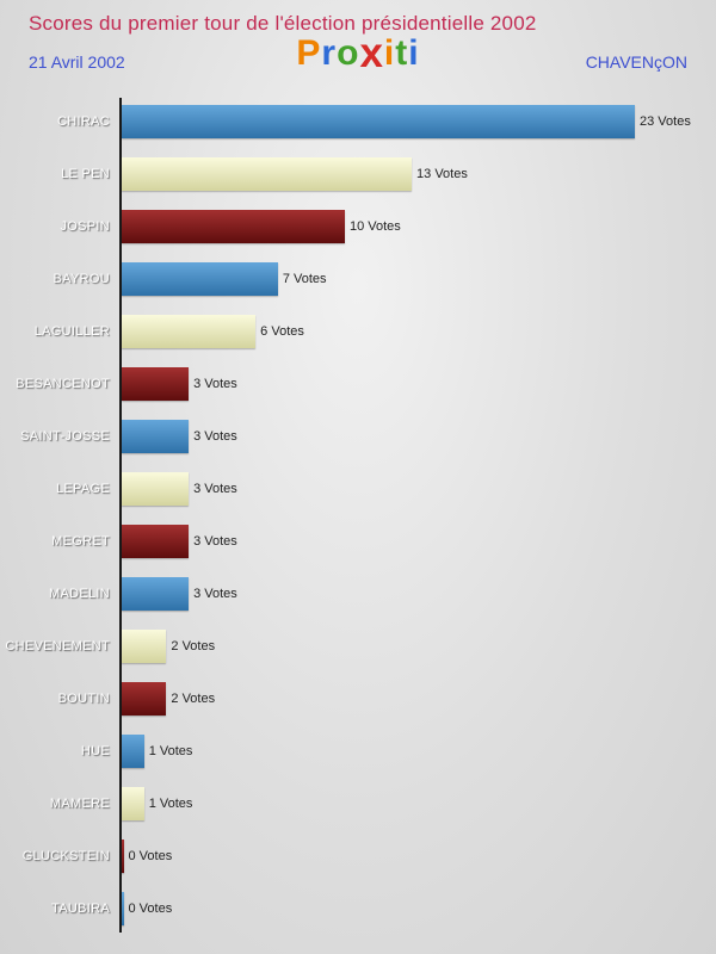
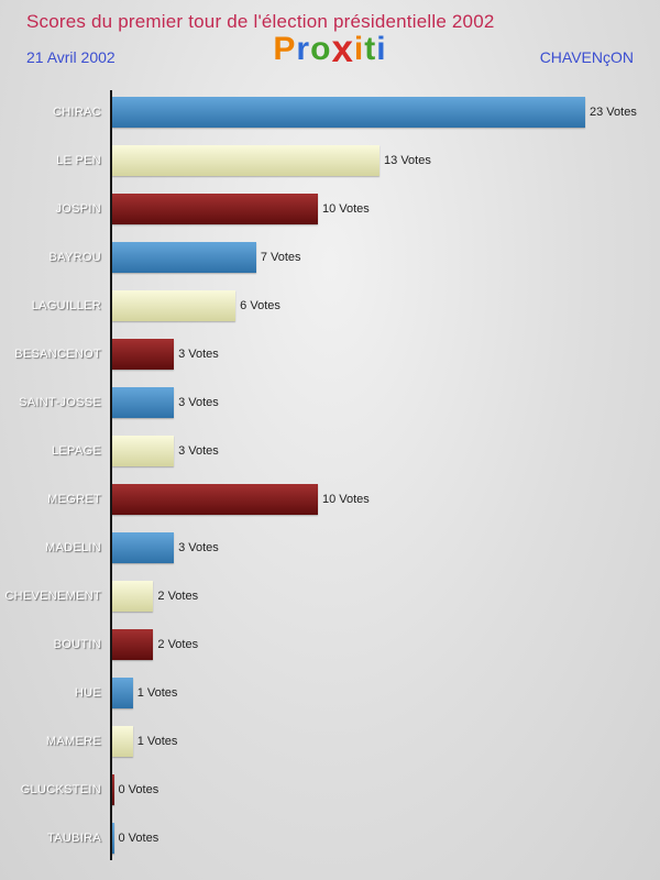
MEGRET: 3 -> 10
